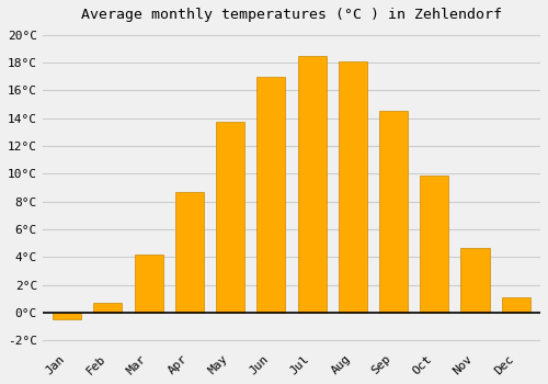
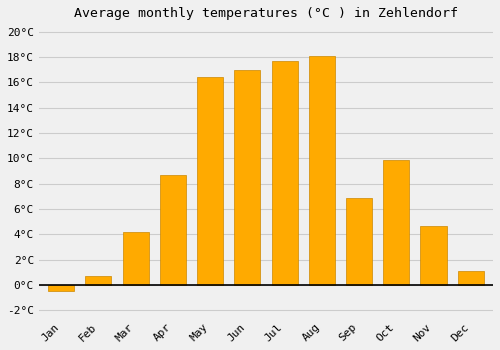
May: 13.7°C -> 16.4°C
Jul: 18.5°C -> 17.7°C
Sep: 14.5°C -> 6.9°C
